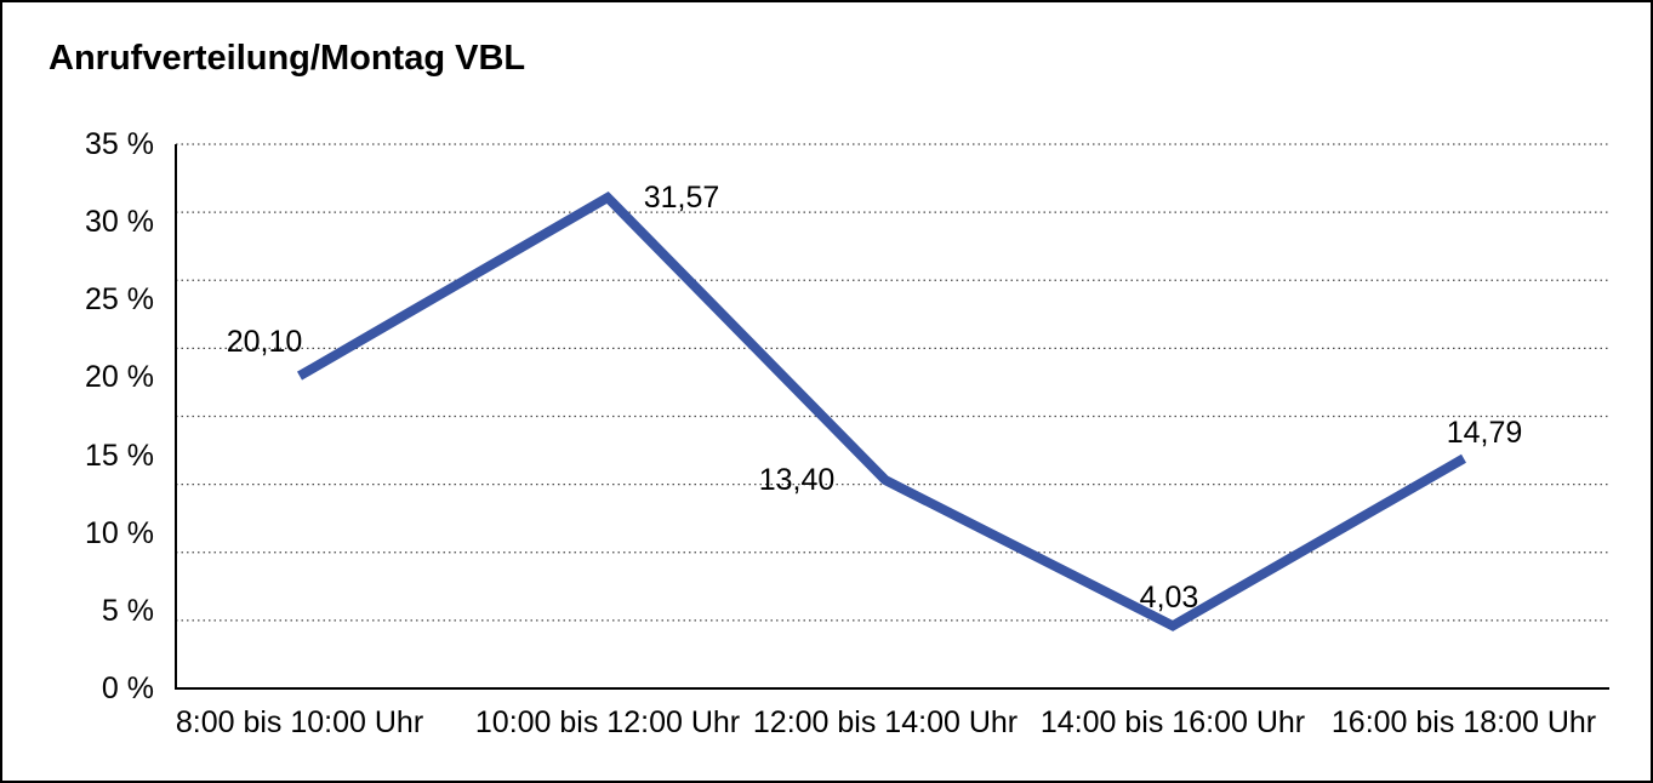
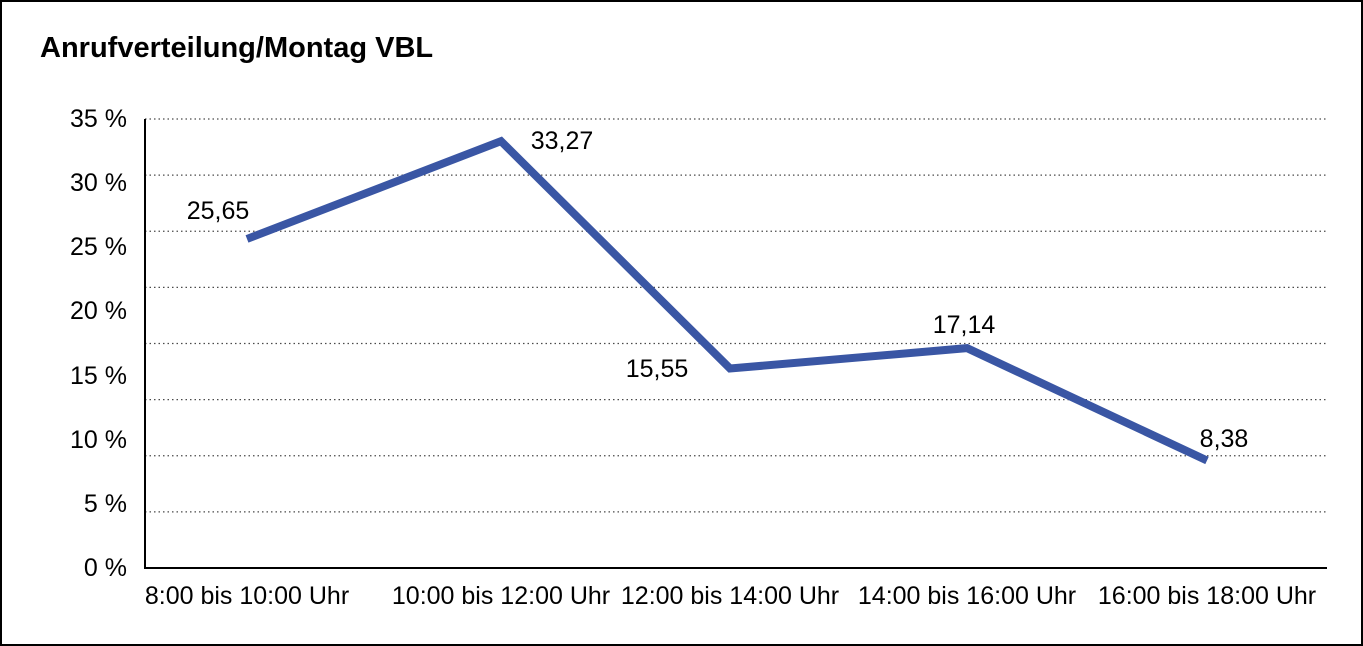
8:00 bis 10:00 Uhr: 20,10 -> 25,65
10:00 bis 12:00 Uhr: 31,57 -> 33,27
12:00 bis 14:00 Uhr: 13,40 -> 15,55
14:00 bis 16:00 Uhr: 4,03 -> 17,14
16:00 bis 18:00 Uhr: 14,79 -> 8,38
